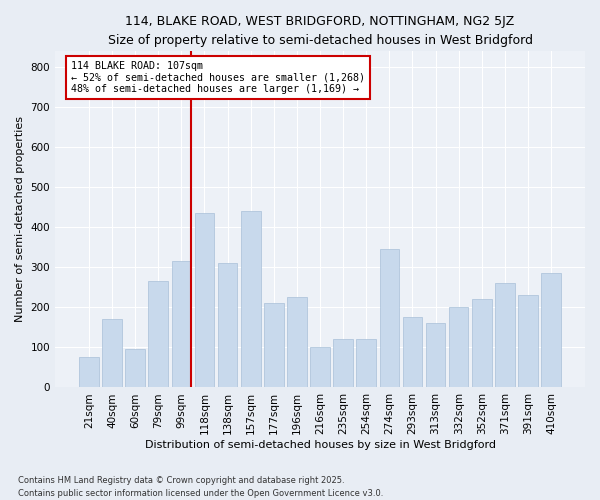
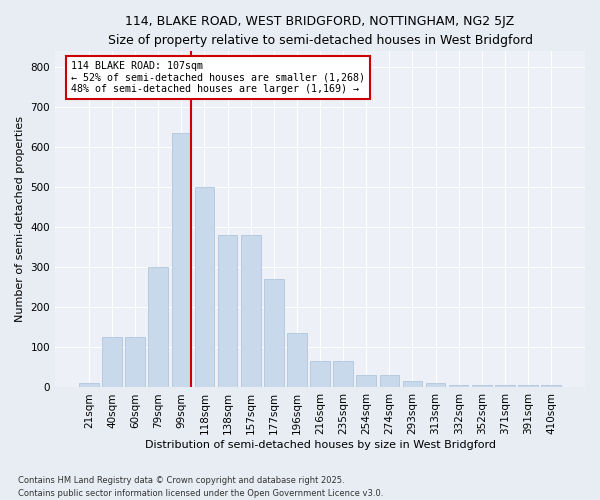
21sqm: 75 -> 10
40sqm: 170 -> 125
60sqm: 95 -> 125
79sqm: 265 -> 300
99sqm: 315 -> 635
118sqm: 435 -> 500
138sqm: 310 -> 380
157sqm: 440 -> 380
177sqm: 210 -> 270
196sqm: 225 -> 135
216sqm: 100 -> 65
235sqm: 120 -> 65
254sqm: 120 -> 30
274sqm: 345 -> 30
293sqm: 175 -> 15
313sqm: 160 -> 10
332sqm: 200 -> 5
352sqm: 220 -> 5
371sqm: 260 -> 5
391sqm: 230 -> 5
410sqm: 285 -> 5
